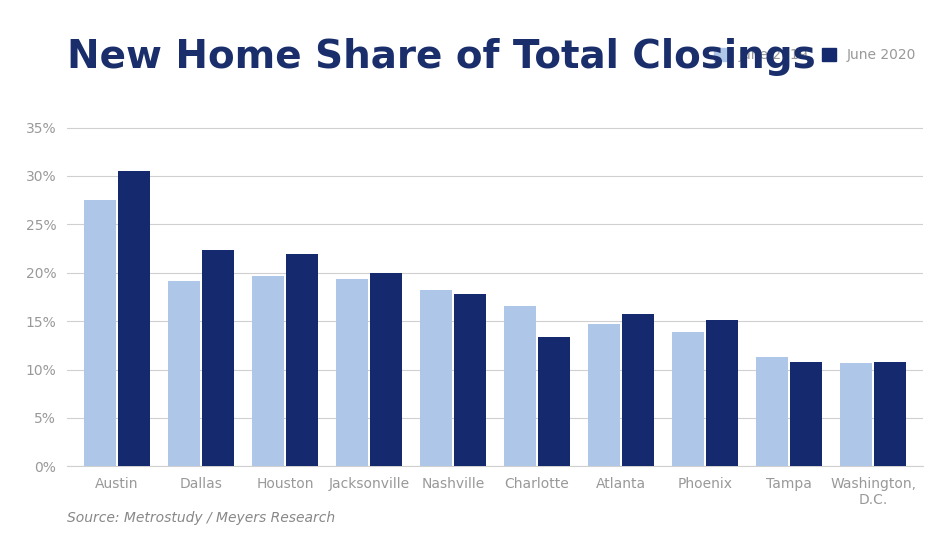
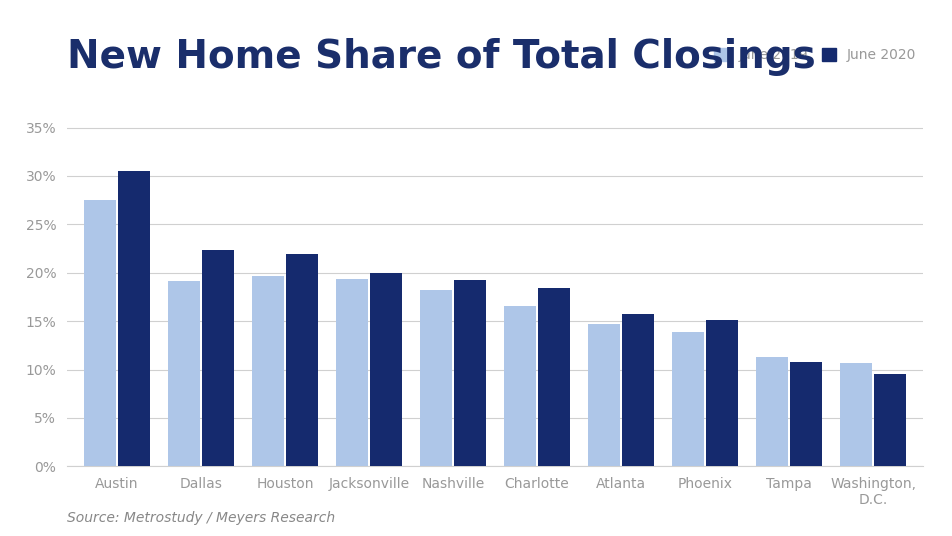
June 2020/Nashville: 17.8% -> 19.3%
June 2020/Charlotte: 13.4% -> 18.4%
June 2020/Washington, D.C.: 10.8% -> 9.5%
